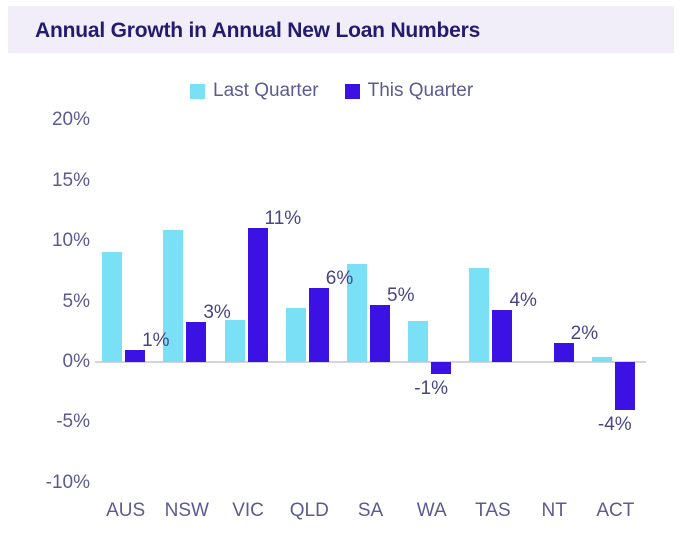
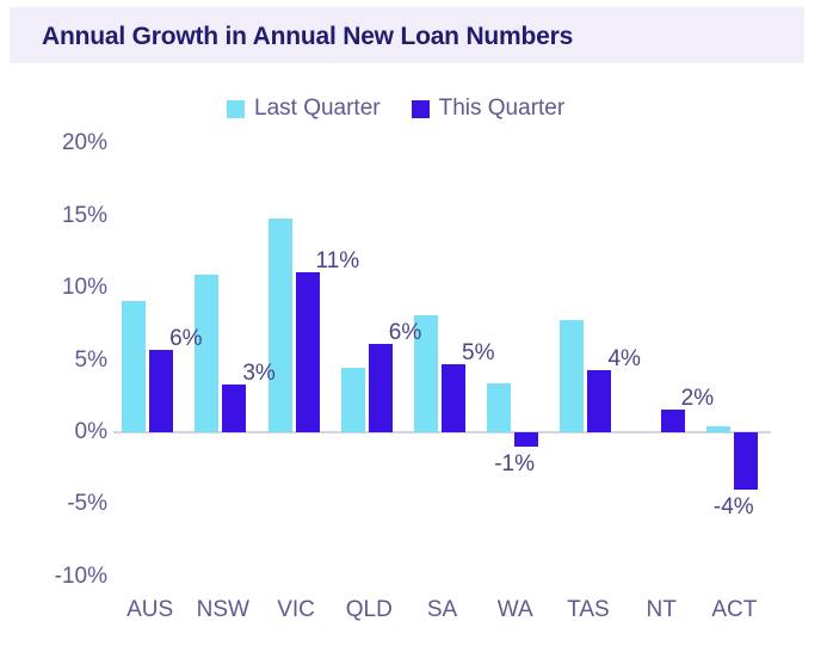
This Quarter/AUS: 1% -> 6%
Last Quarter/VIC: 3.5% -> 14.8%
